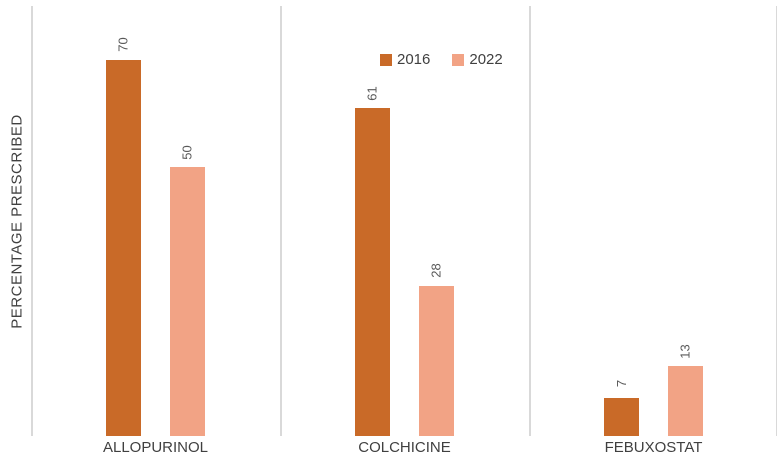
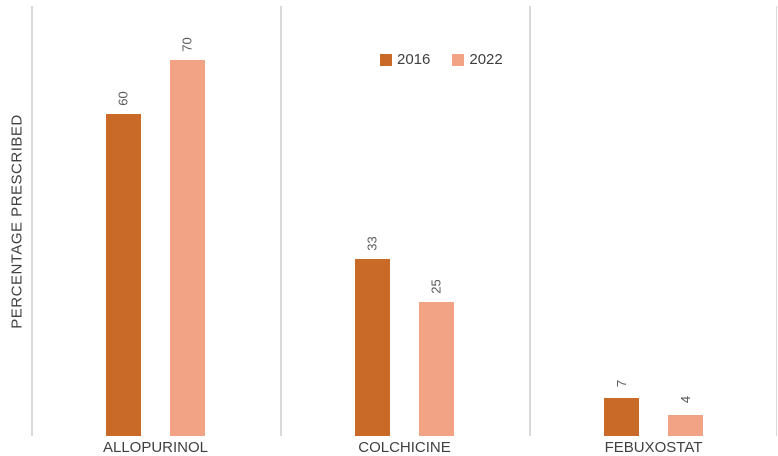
2016/ALLOPURINOL: 70 -> 60
2022/ALLOPURINOL: 50 -> 70
2016/COLCHICINE: 61 -> 33
2022/COLCHICINE: 28 -> 25
2022/FEBUXOSTAT: 13 -> 4
